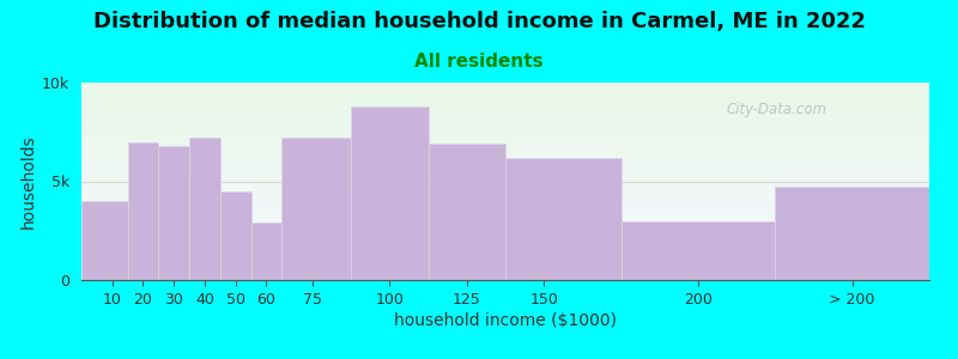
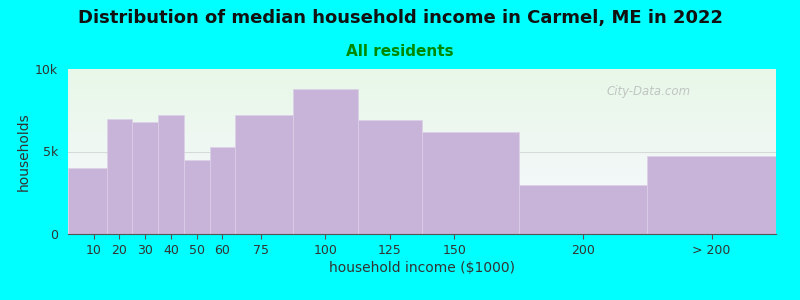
60: 2.9k -> 5.3k
